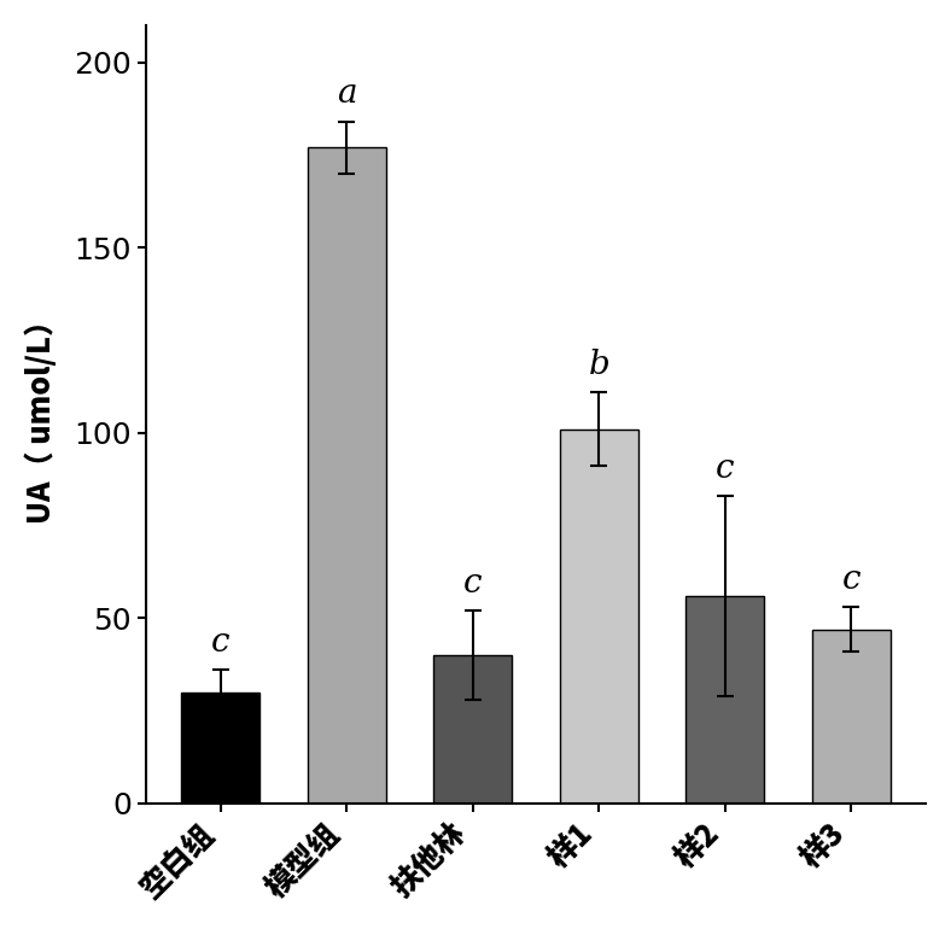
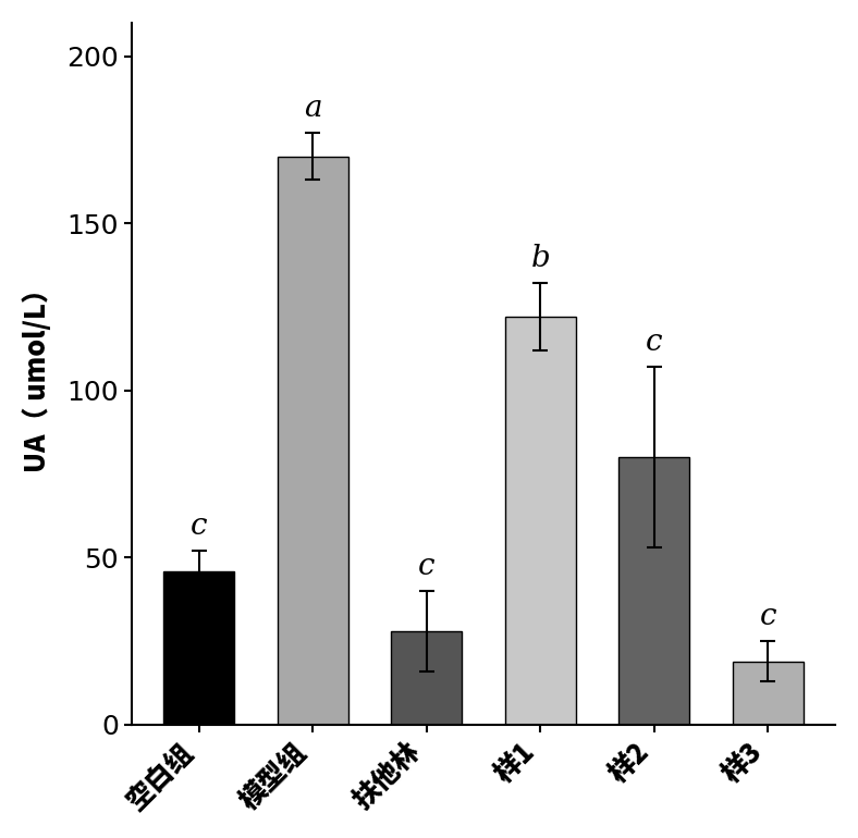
空白组: 30 -> 46
模型组: 177 -> 170
扶他林: 40 -> 28
样1: 101 -> 122
样2: 56 -> 80
样3: 47 -> 19
